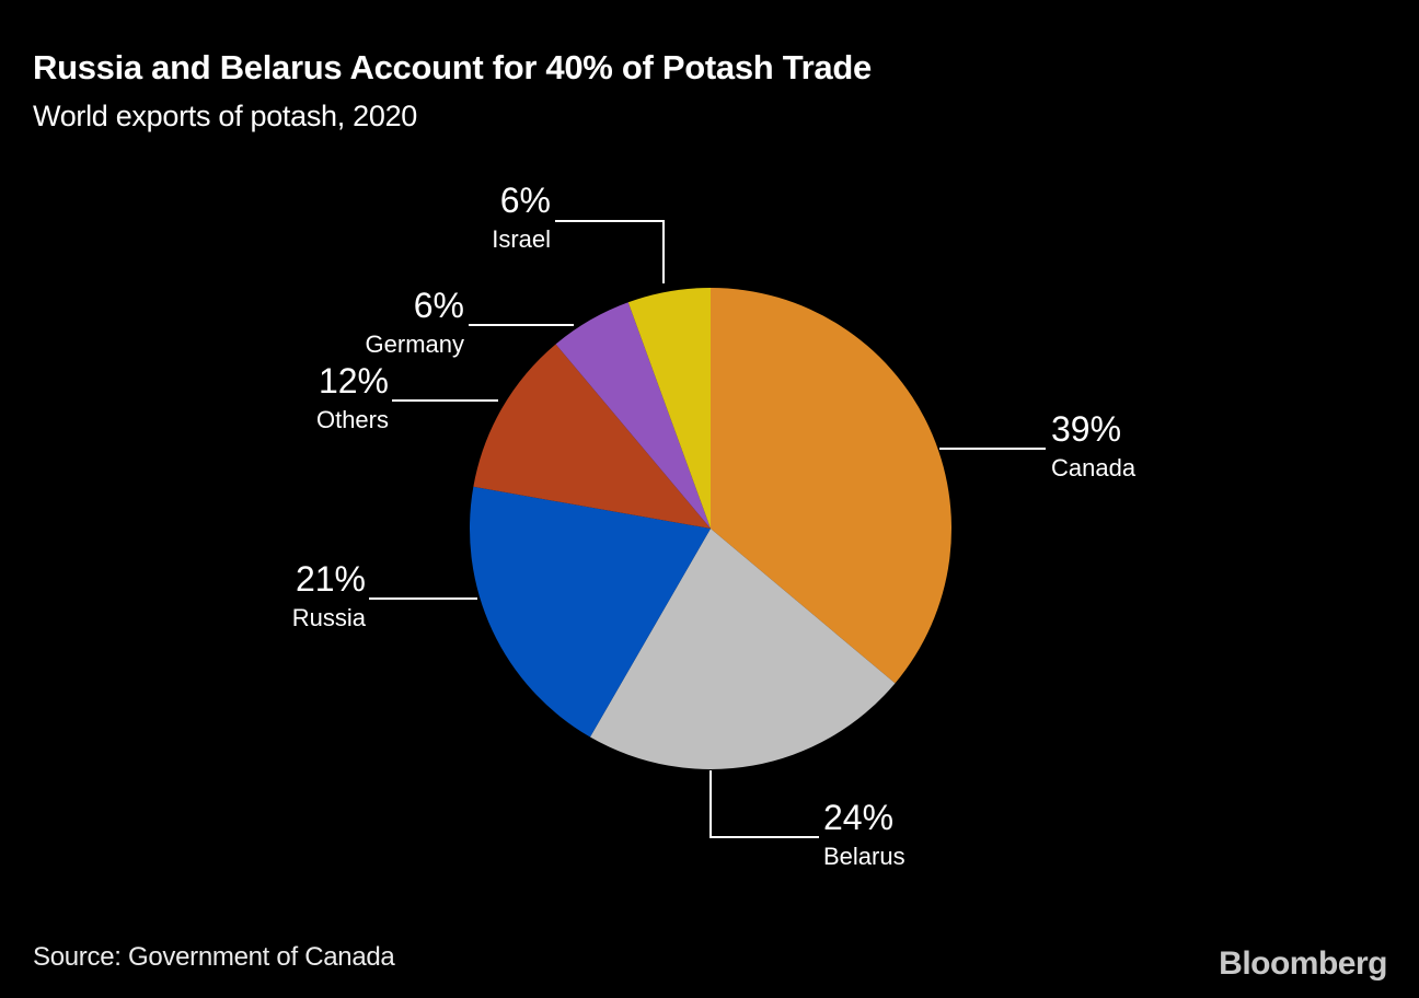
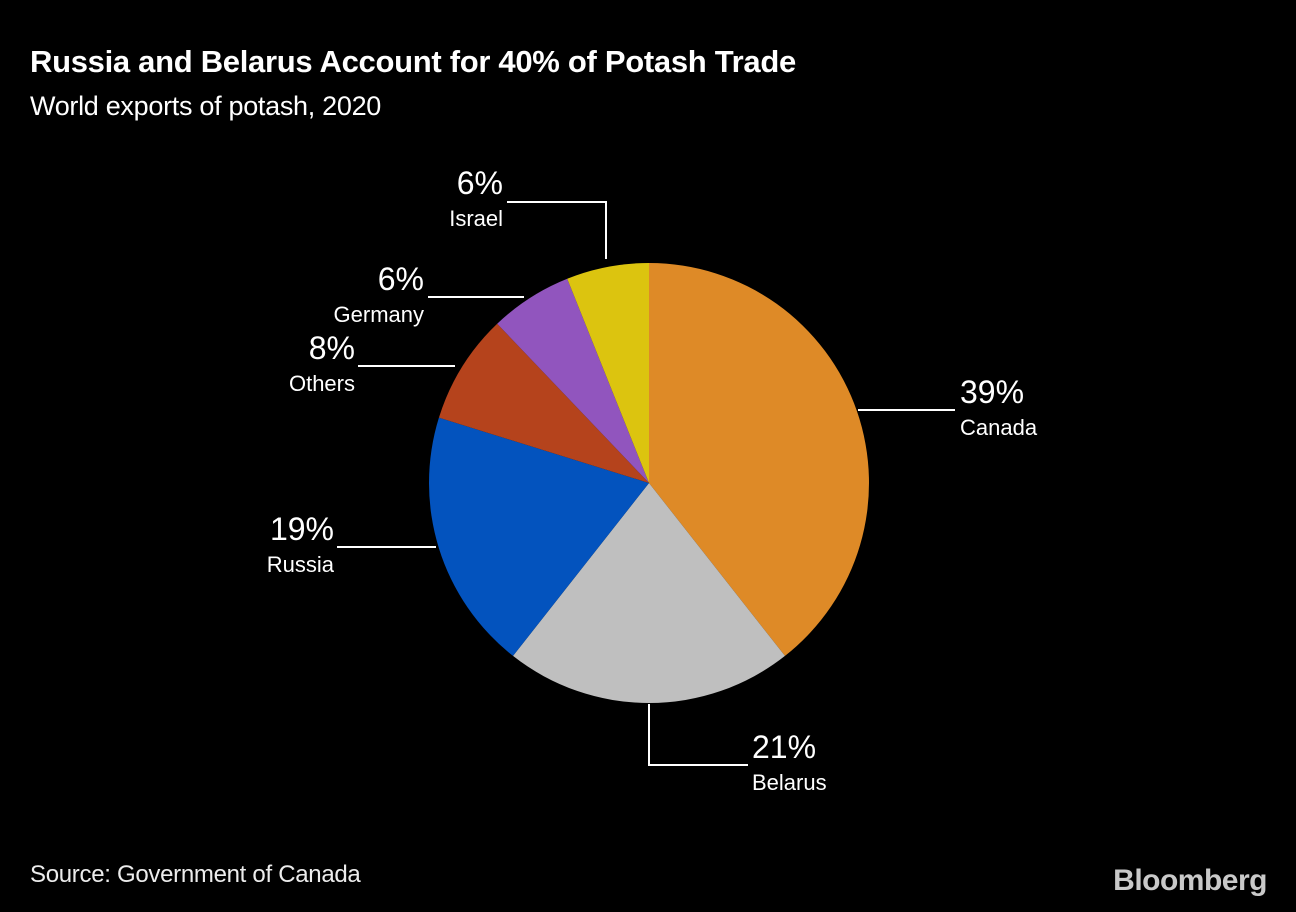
Belarus: 24% -> 21%
Russia: 21% -> 19%
Others: 12% -> 8%
